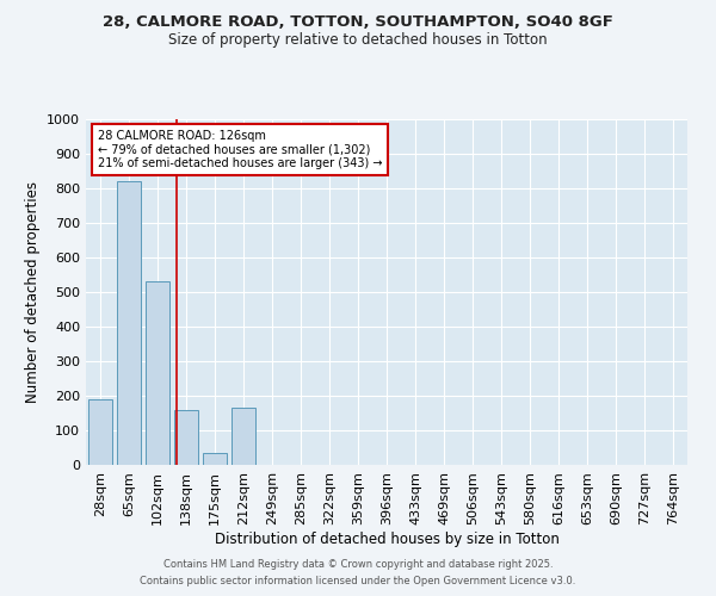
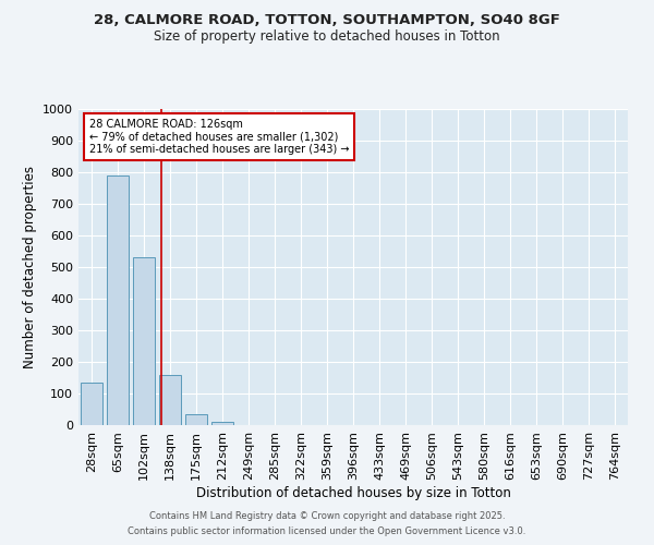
28sqm: 190 -> 135
65sqm: 820 -> 790
212sqm: 165 -> 10
